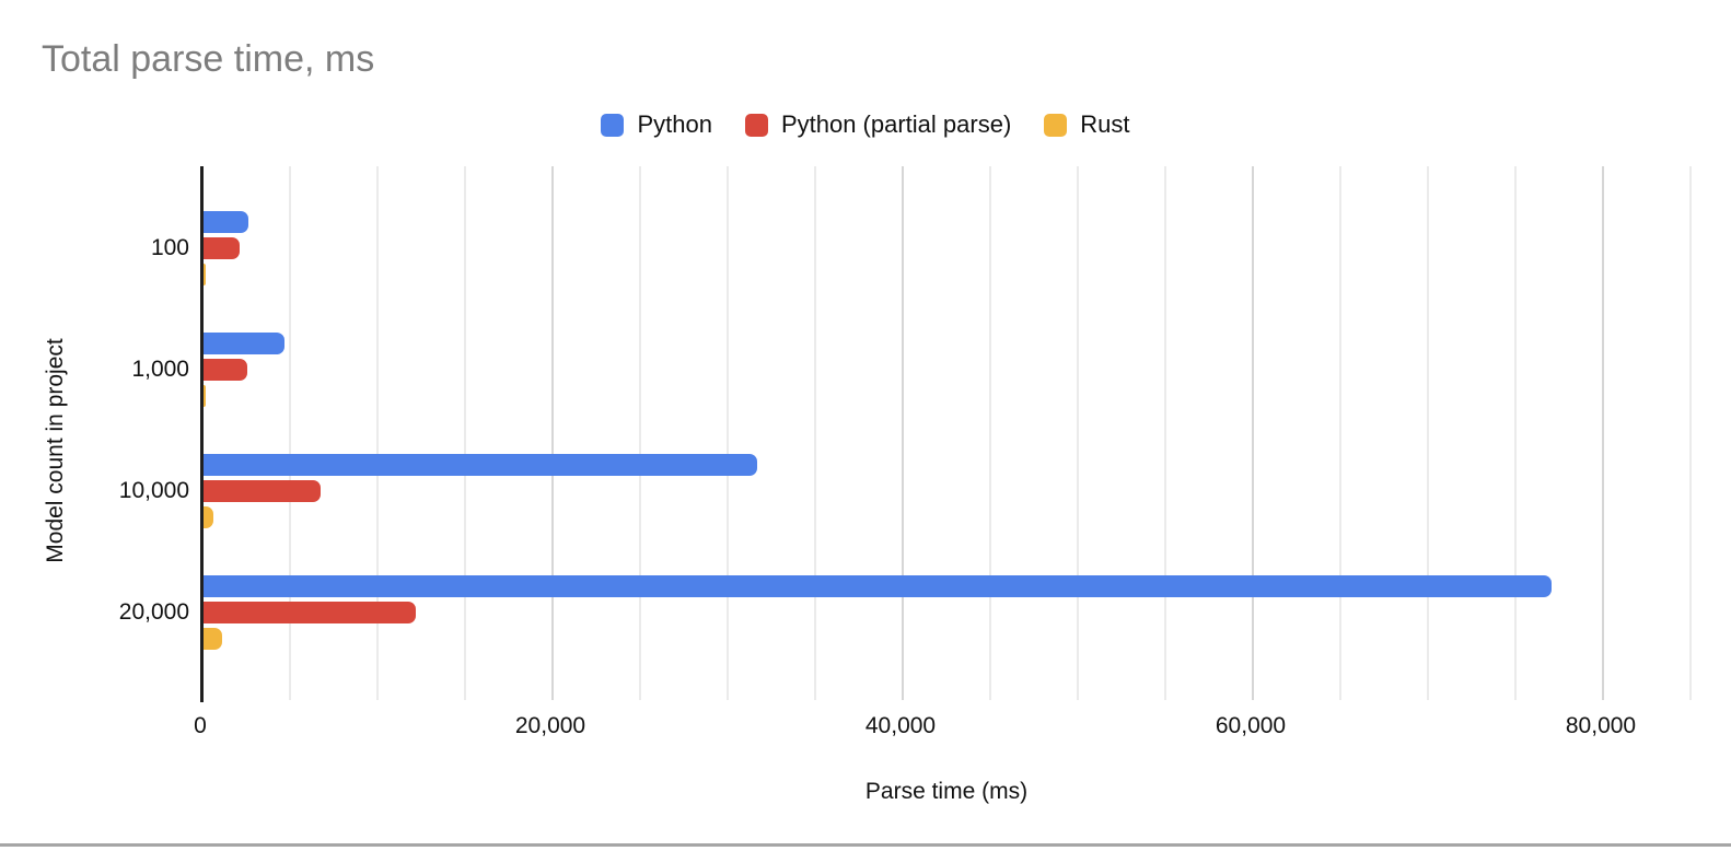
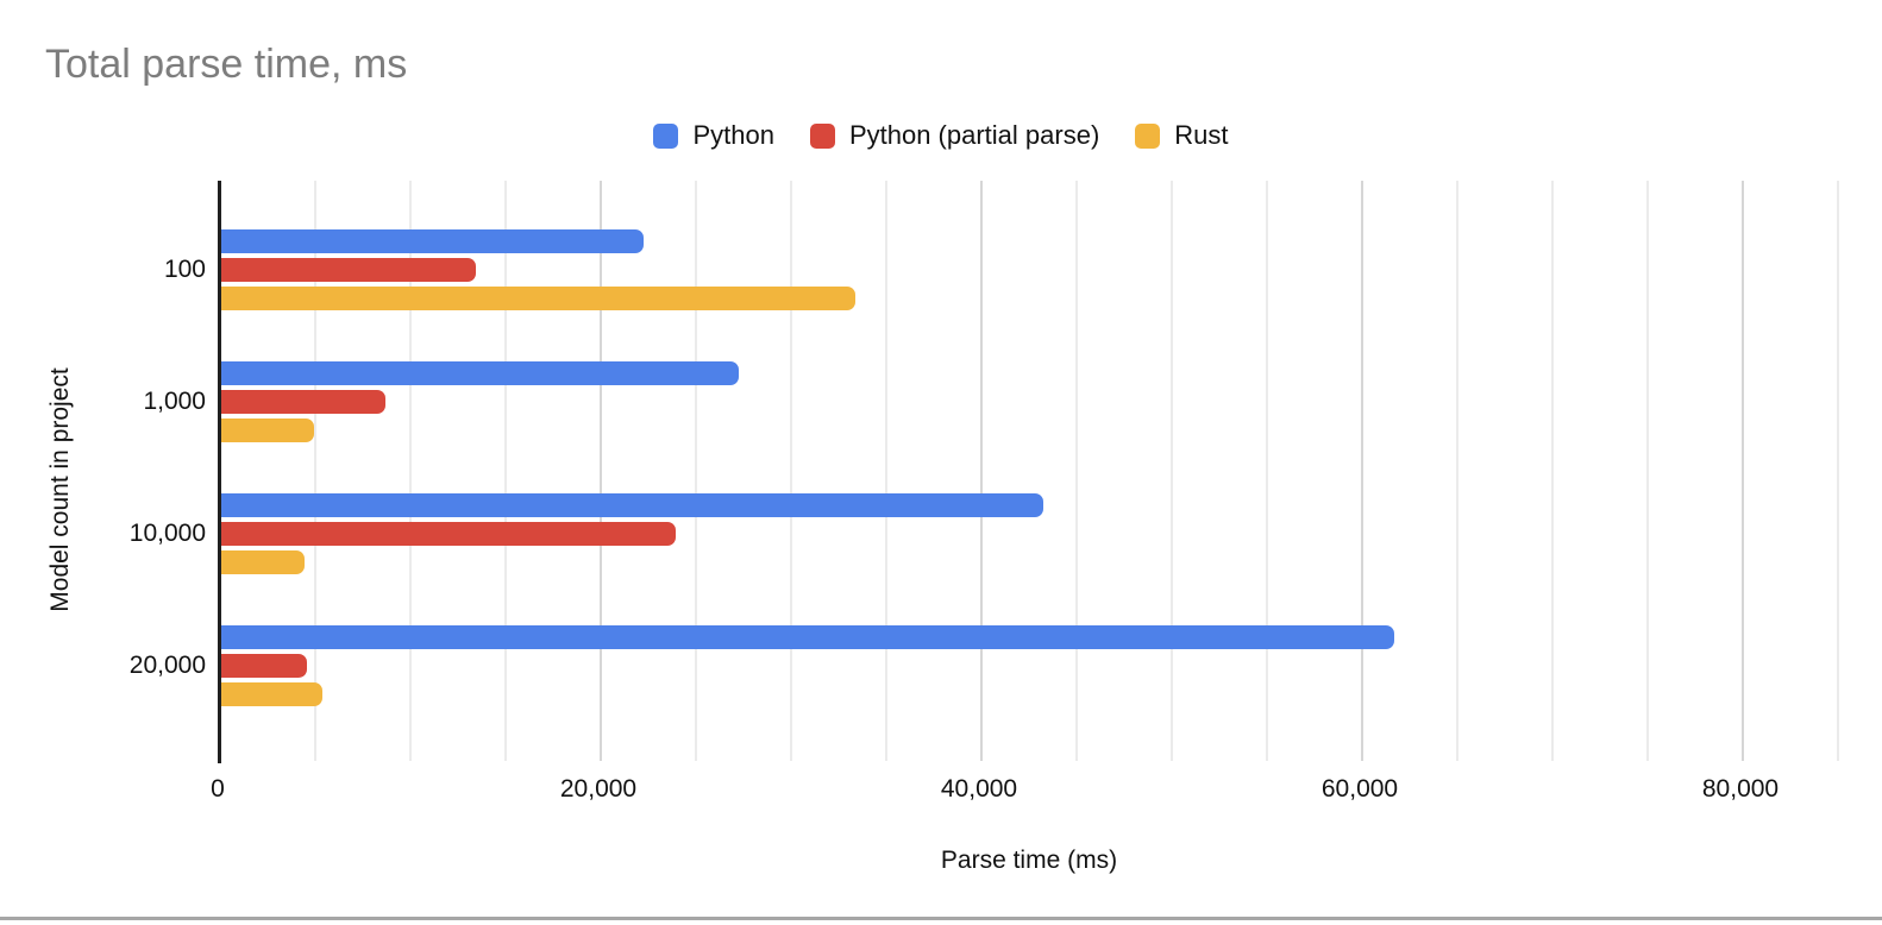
Python/100: 2600 -> 22200
Python (partial parse)/100: 2000 -> 13400
Rust/100: 100 -> 33300
Python/1,000: 4600 -> 27200
Python (partial parse)/1,000: 2500 -> 8600
Rust/1,000: 100 -> 4900
Python/10,000: 31600 -> 43200
Python (partial parse)/10,000: 6700 -> 23900
Rust/10,000: 600 -> 4400
Python/20,000: 77000 -> 61600
Python (partial parse)/20,000: 12100 -> 4500
Rust/20,000: 1000 -> 5300
